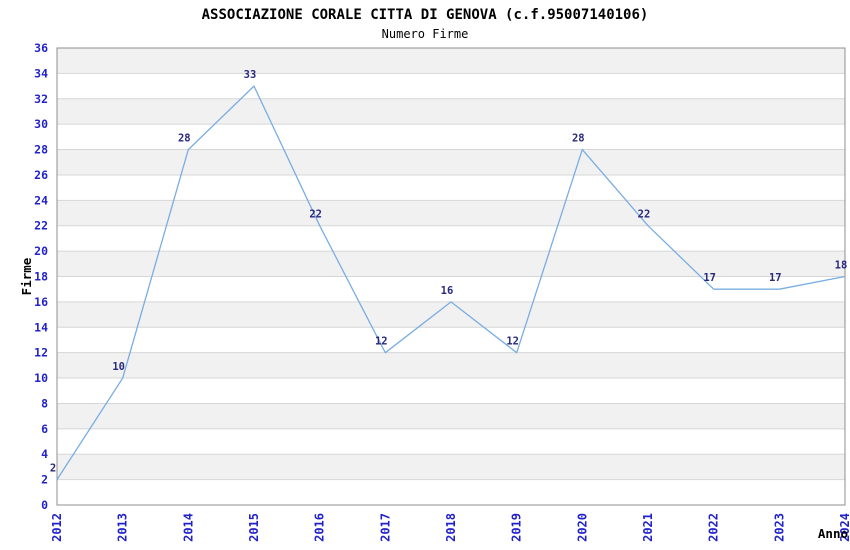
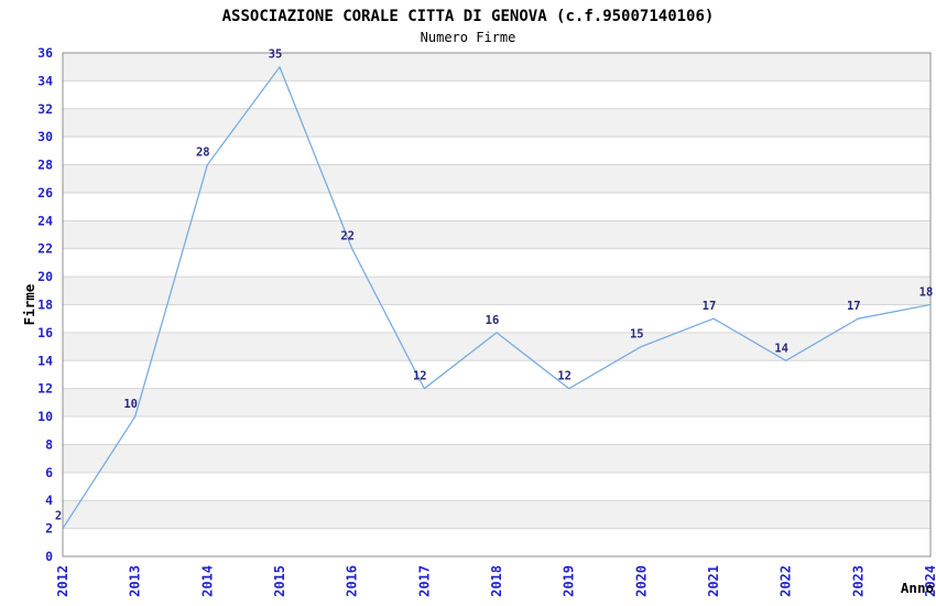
2015: 33 -> 35
2020: 28 -> 15
2021: 22 -> 17
2022: 17 -> 14
